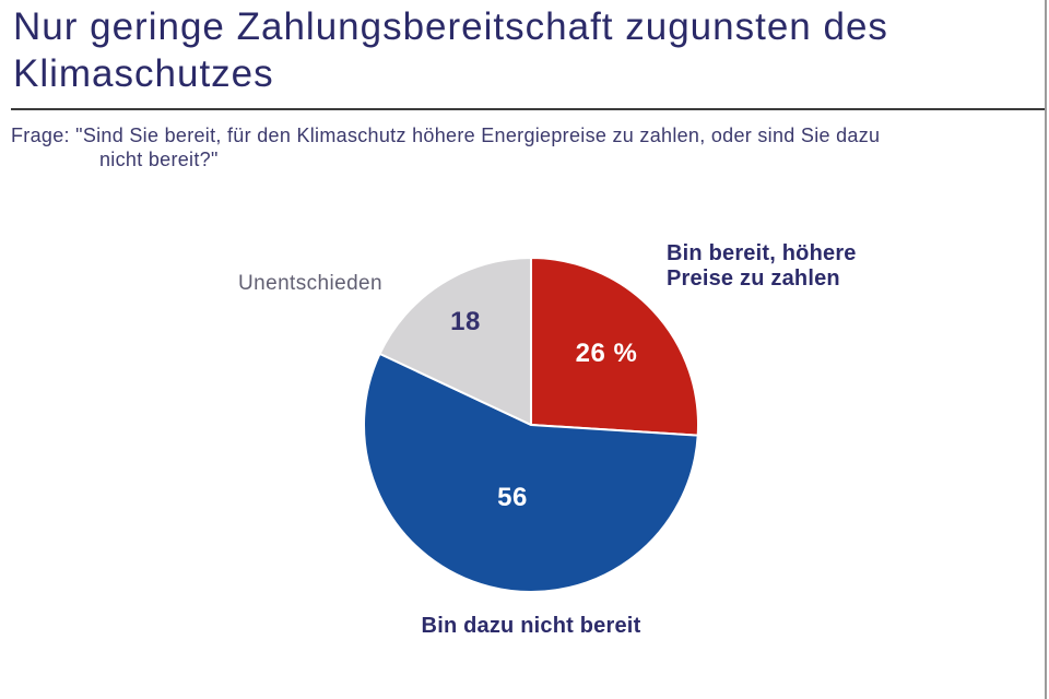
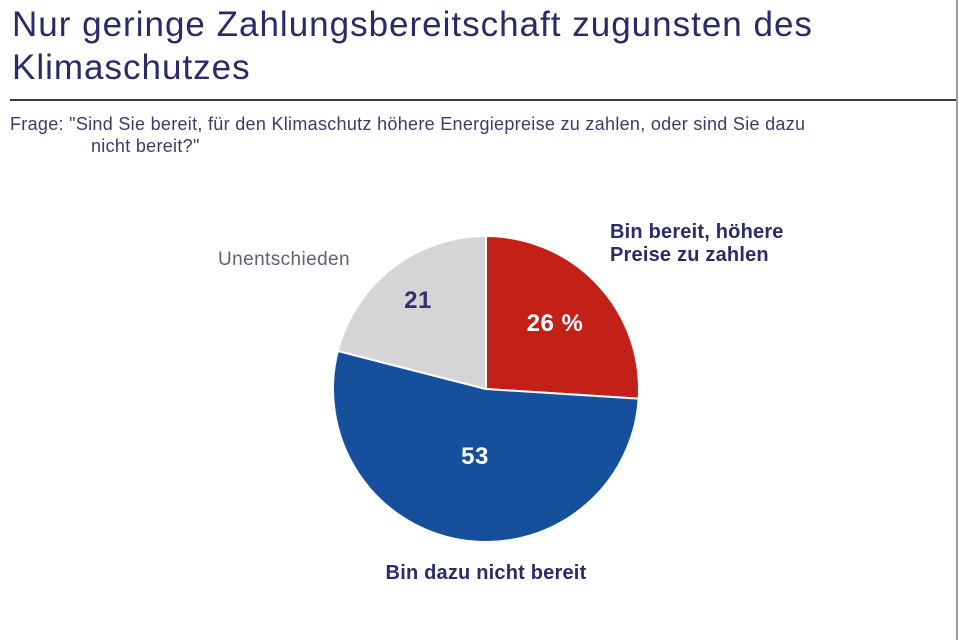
Bin dazu nicht bereit: 56 -> 53
Unentschieden: 18 -> 21
